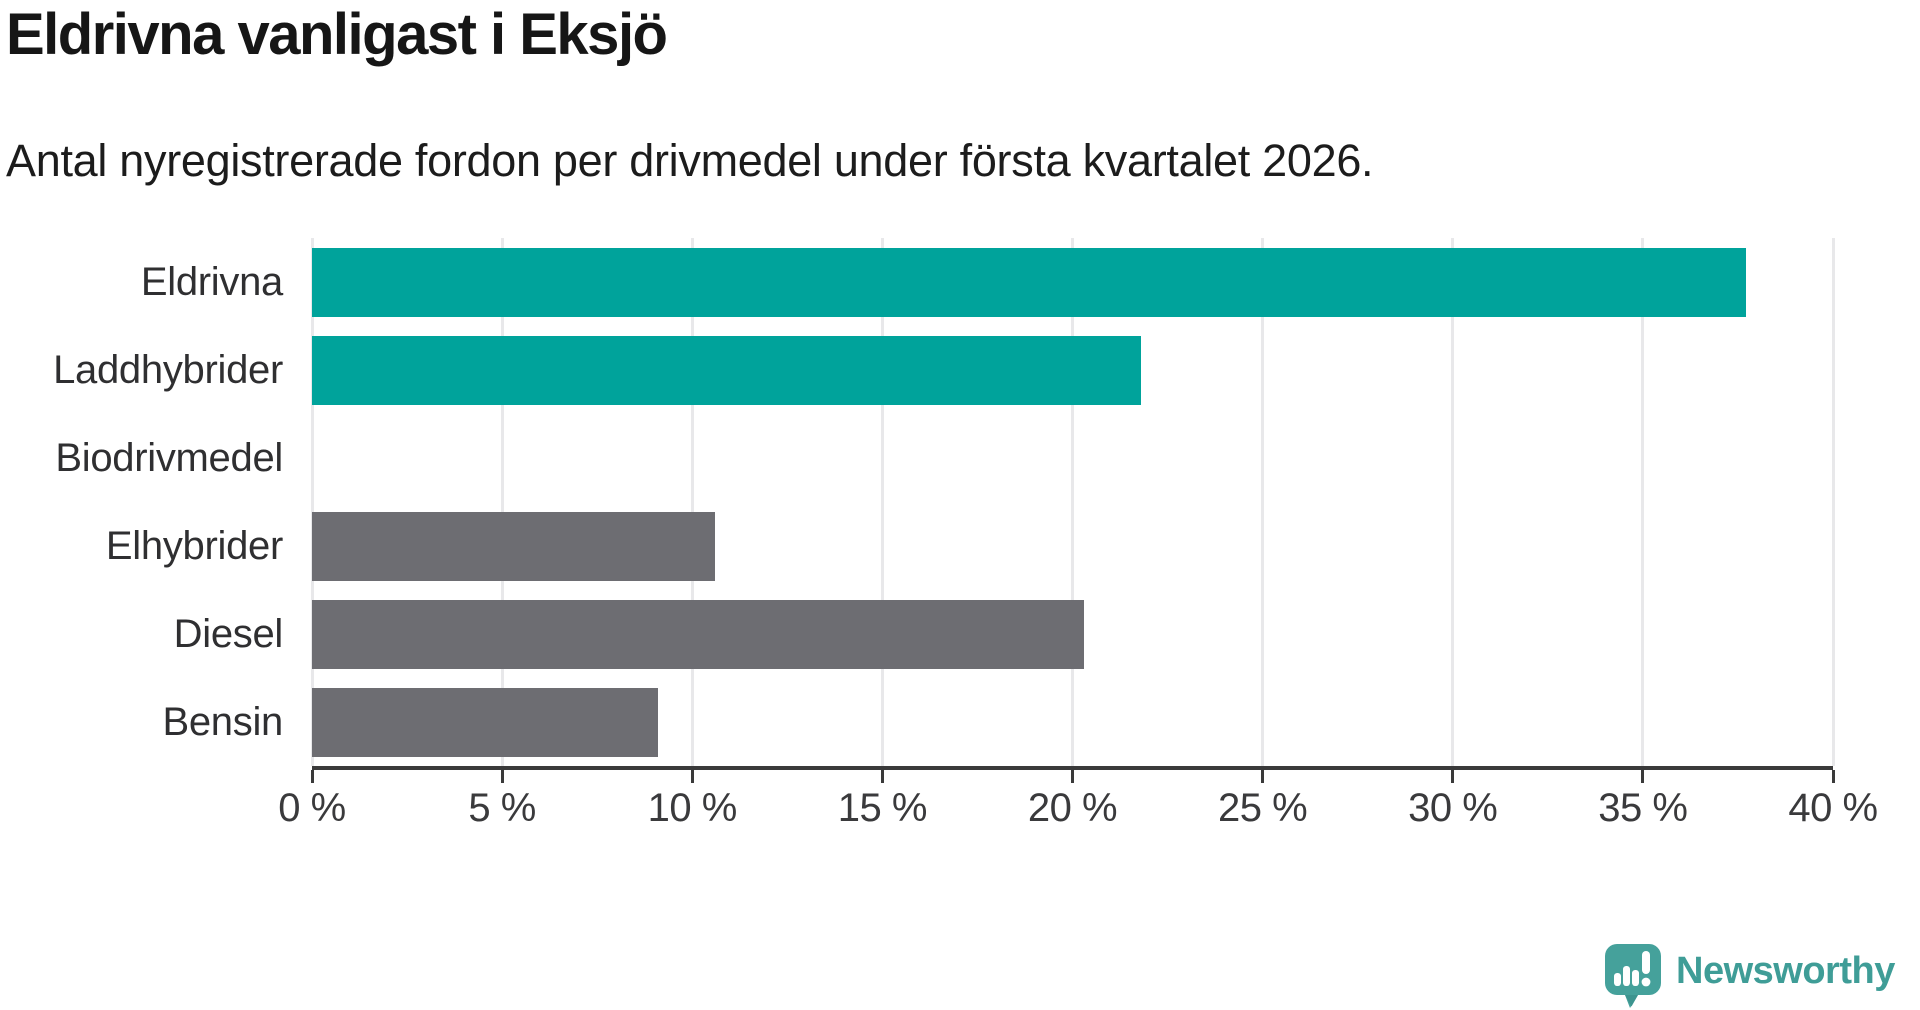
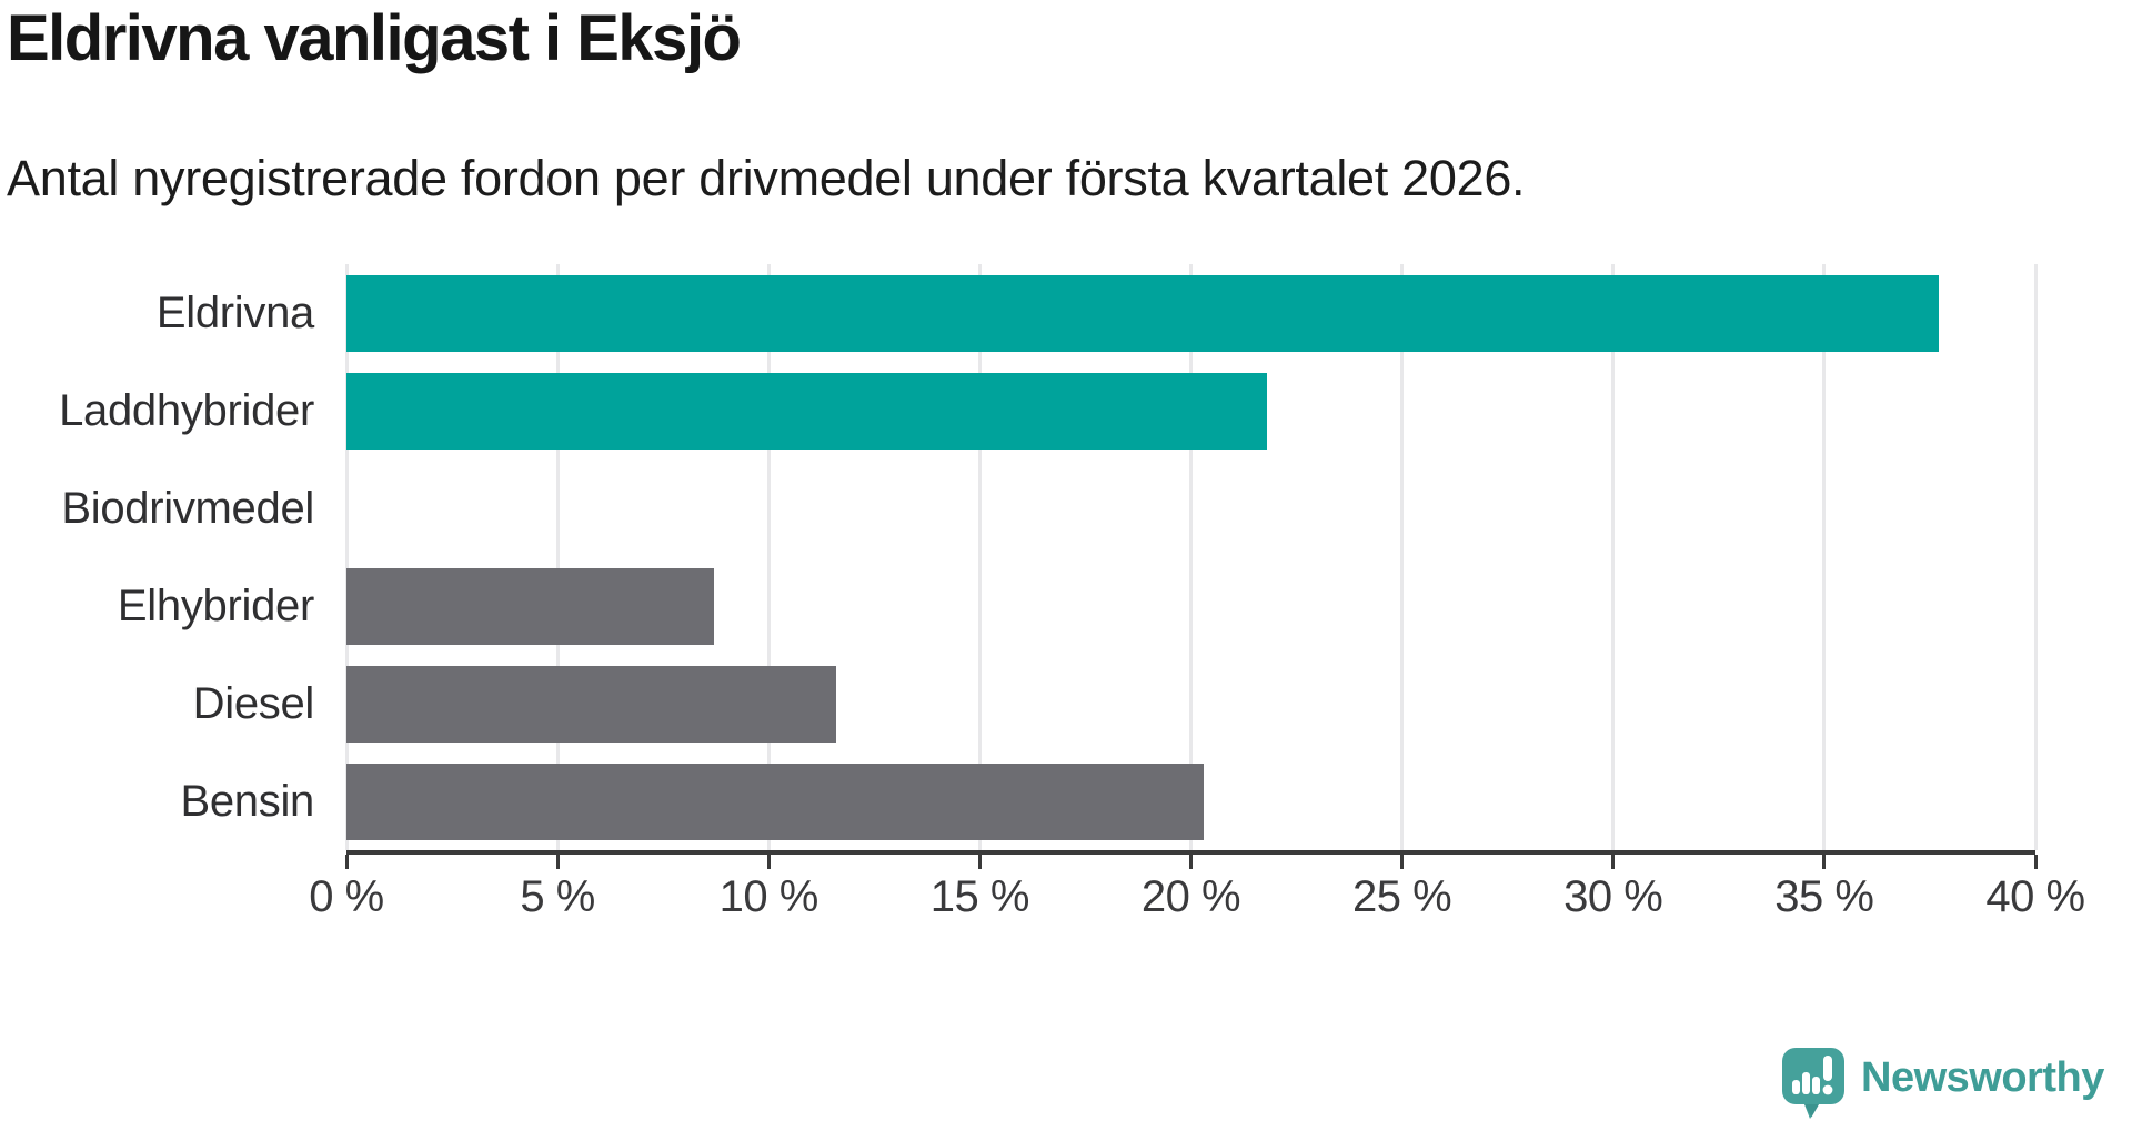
Elhybrider: 10.6% -> 8.7%
Diesel: 20.3% -> 11.6%
Bensin: 9.1% -> 20.3%
